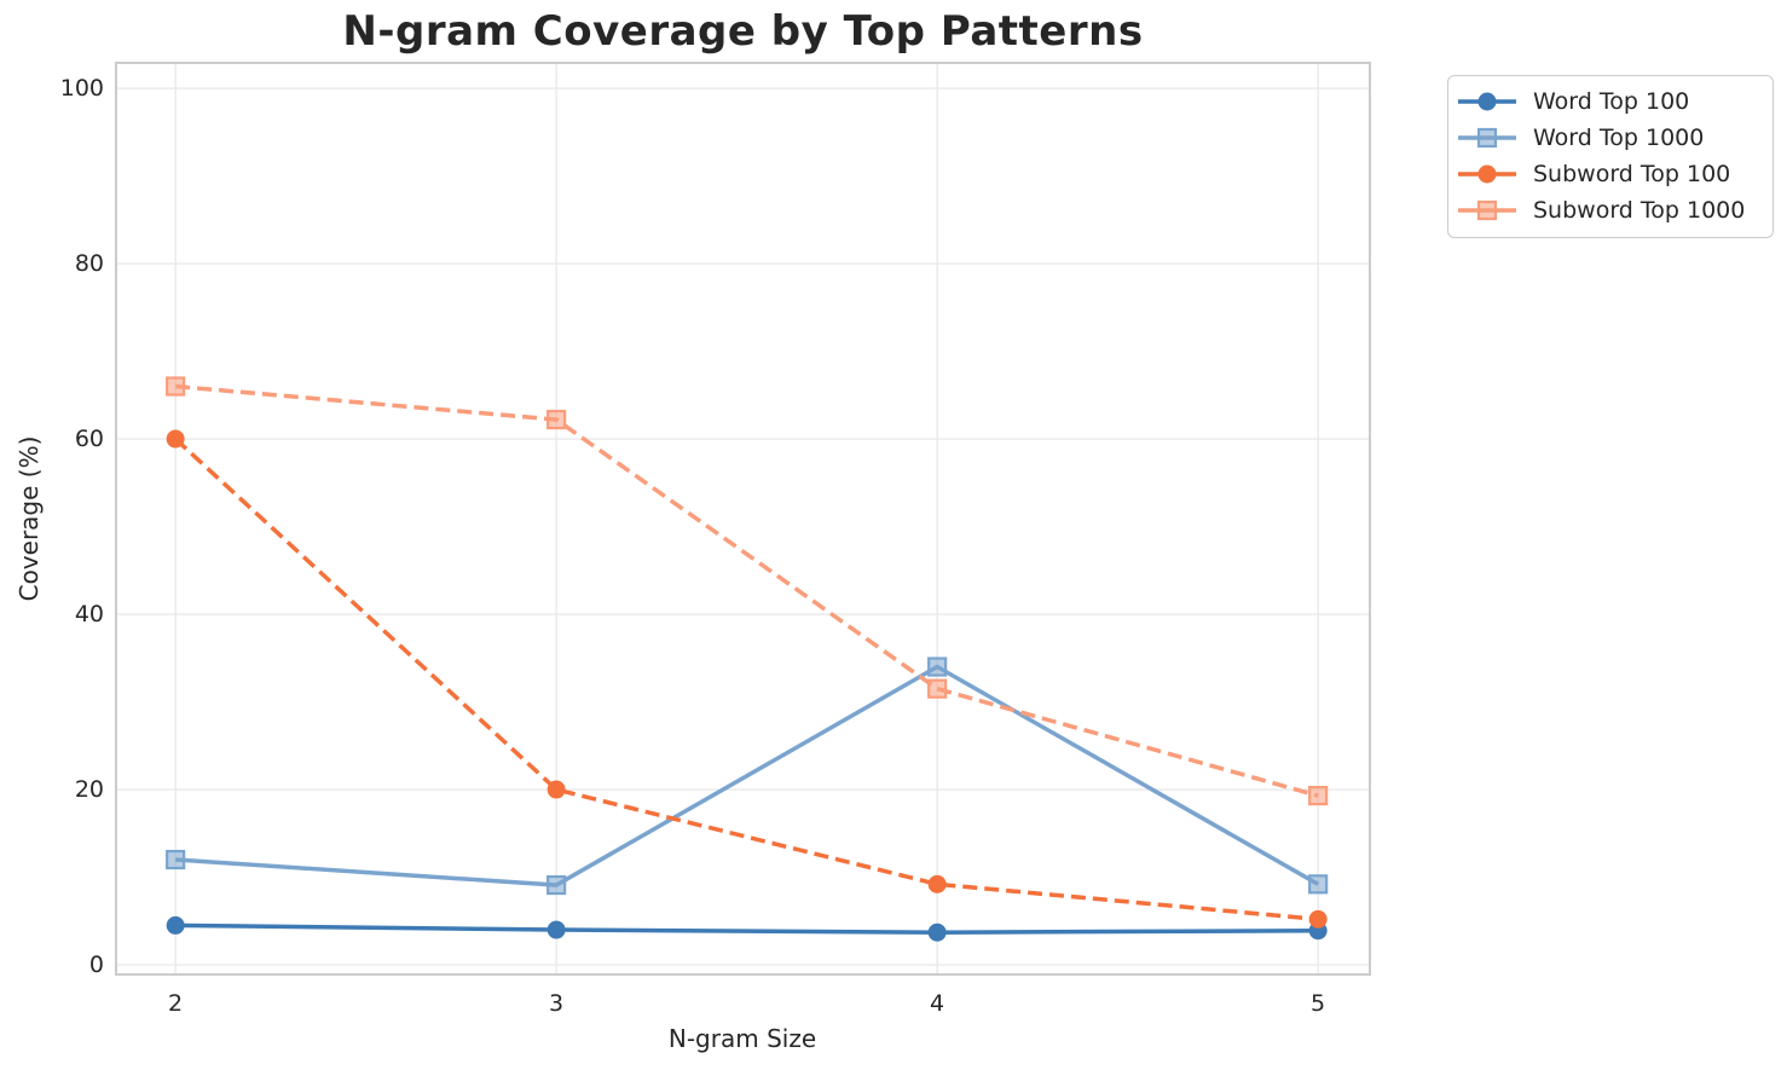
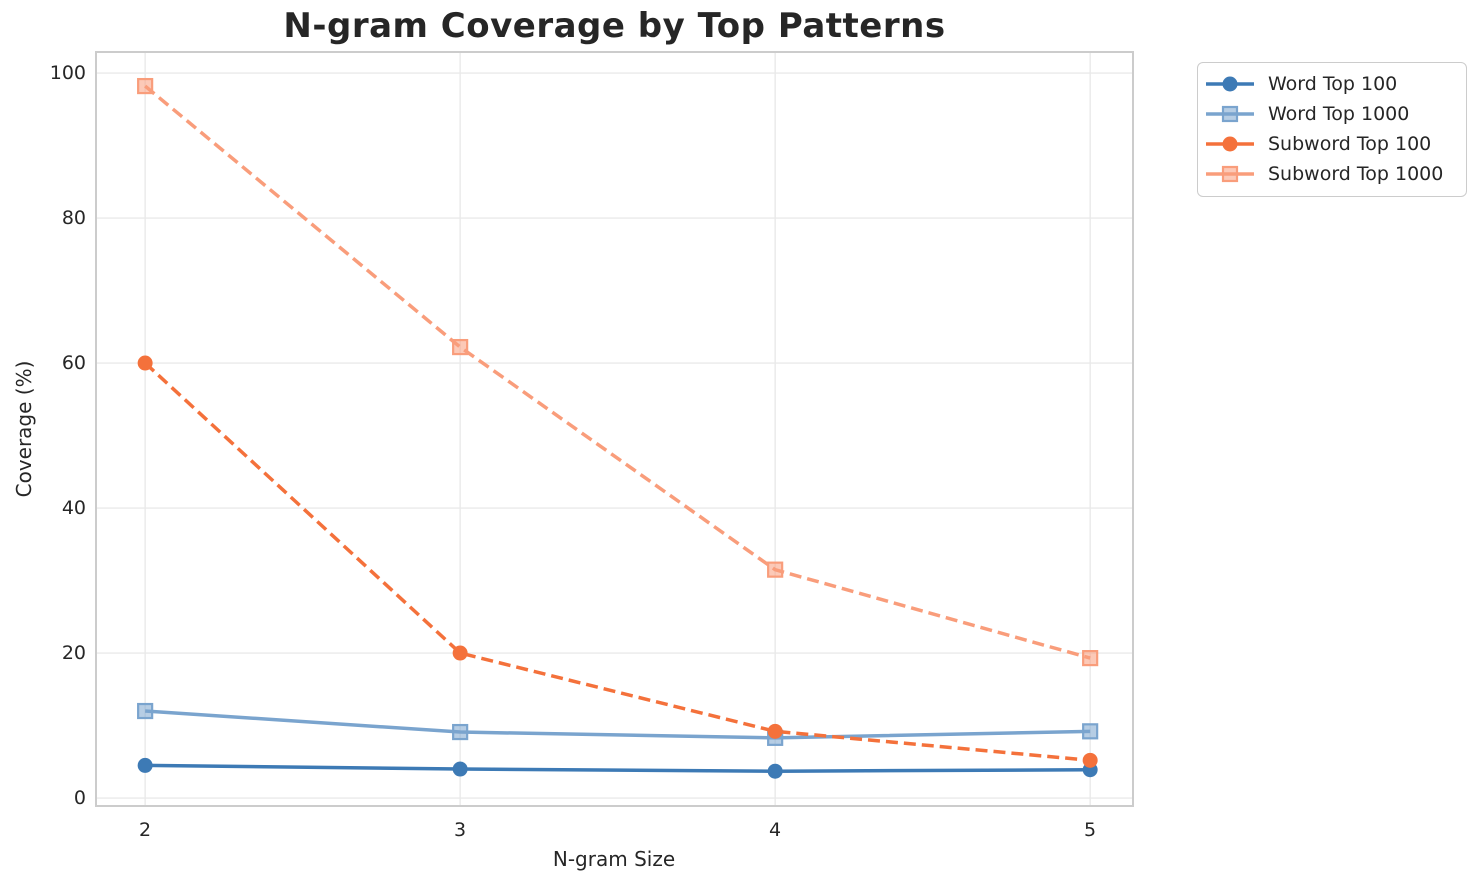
Subword Top 1000/2: 66 -> 98
Word Top 1000/4: 34 -> 8
